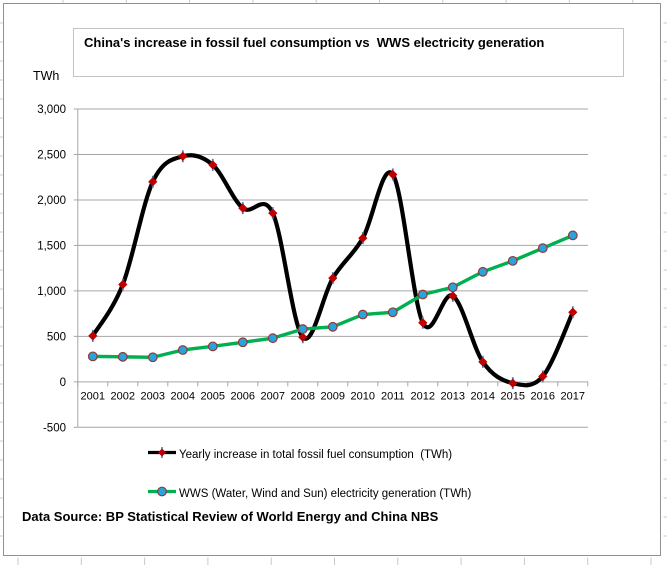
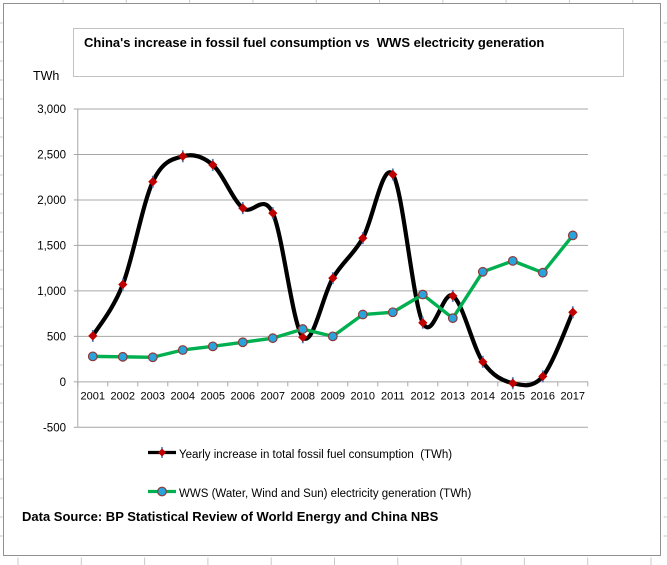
WWS (Water, Wind and Sun) electricity generation (TWh)/2009: 600 -> 500
WWS (Water, Wind and Sun) electricity generation (TWh)/2013: 1000 -> 700
WWS (Water, Wind and Sun) electricity generation (TWh)/2016: 1500 -> 1200
